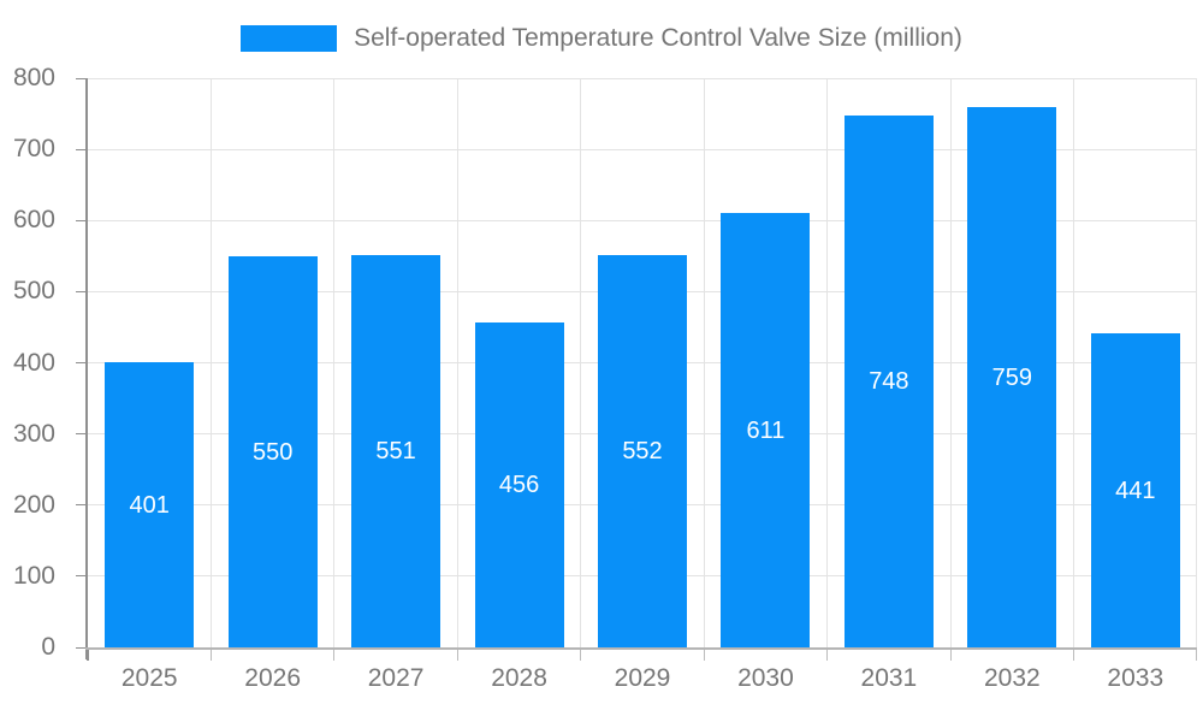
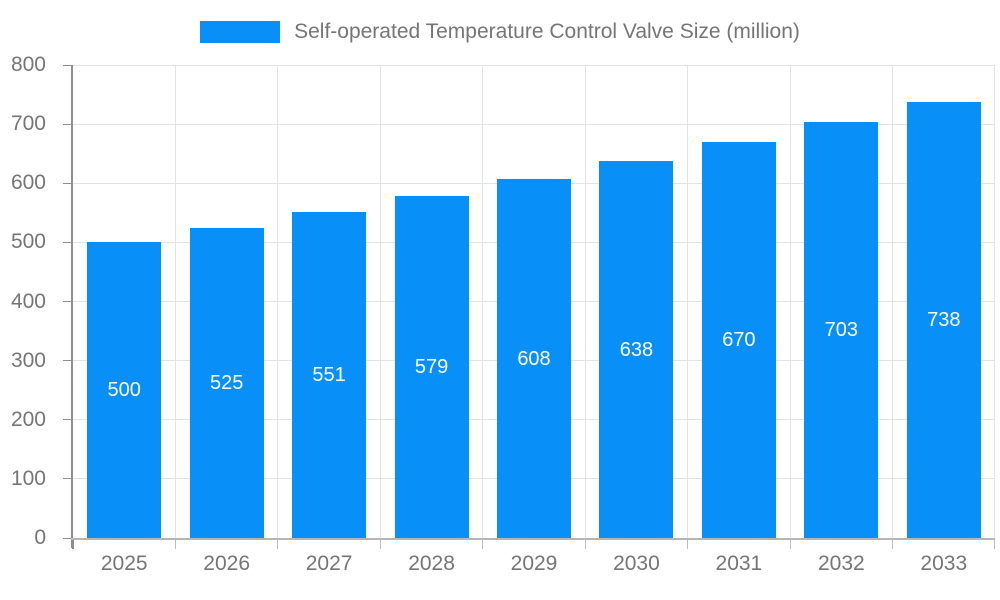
2025: 401 -> 500
2026: 550 -> 525
2028: 456 -> 579
2029: 552 -> 608
2030: 611 -> 638
2031: 748 -> 670
2032: 759 -> 703
2033: 441 -> 738
